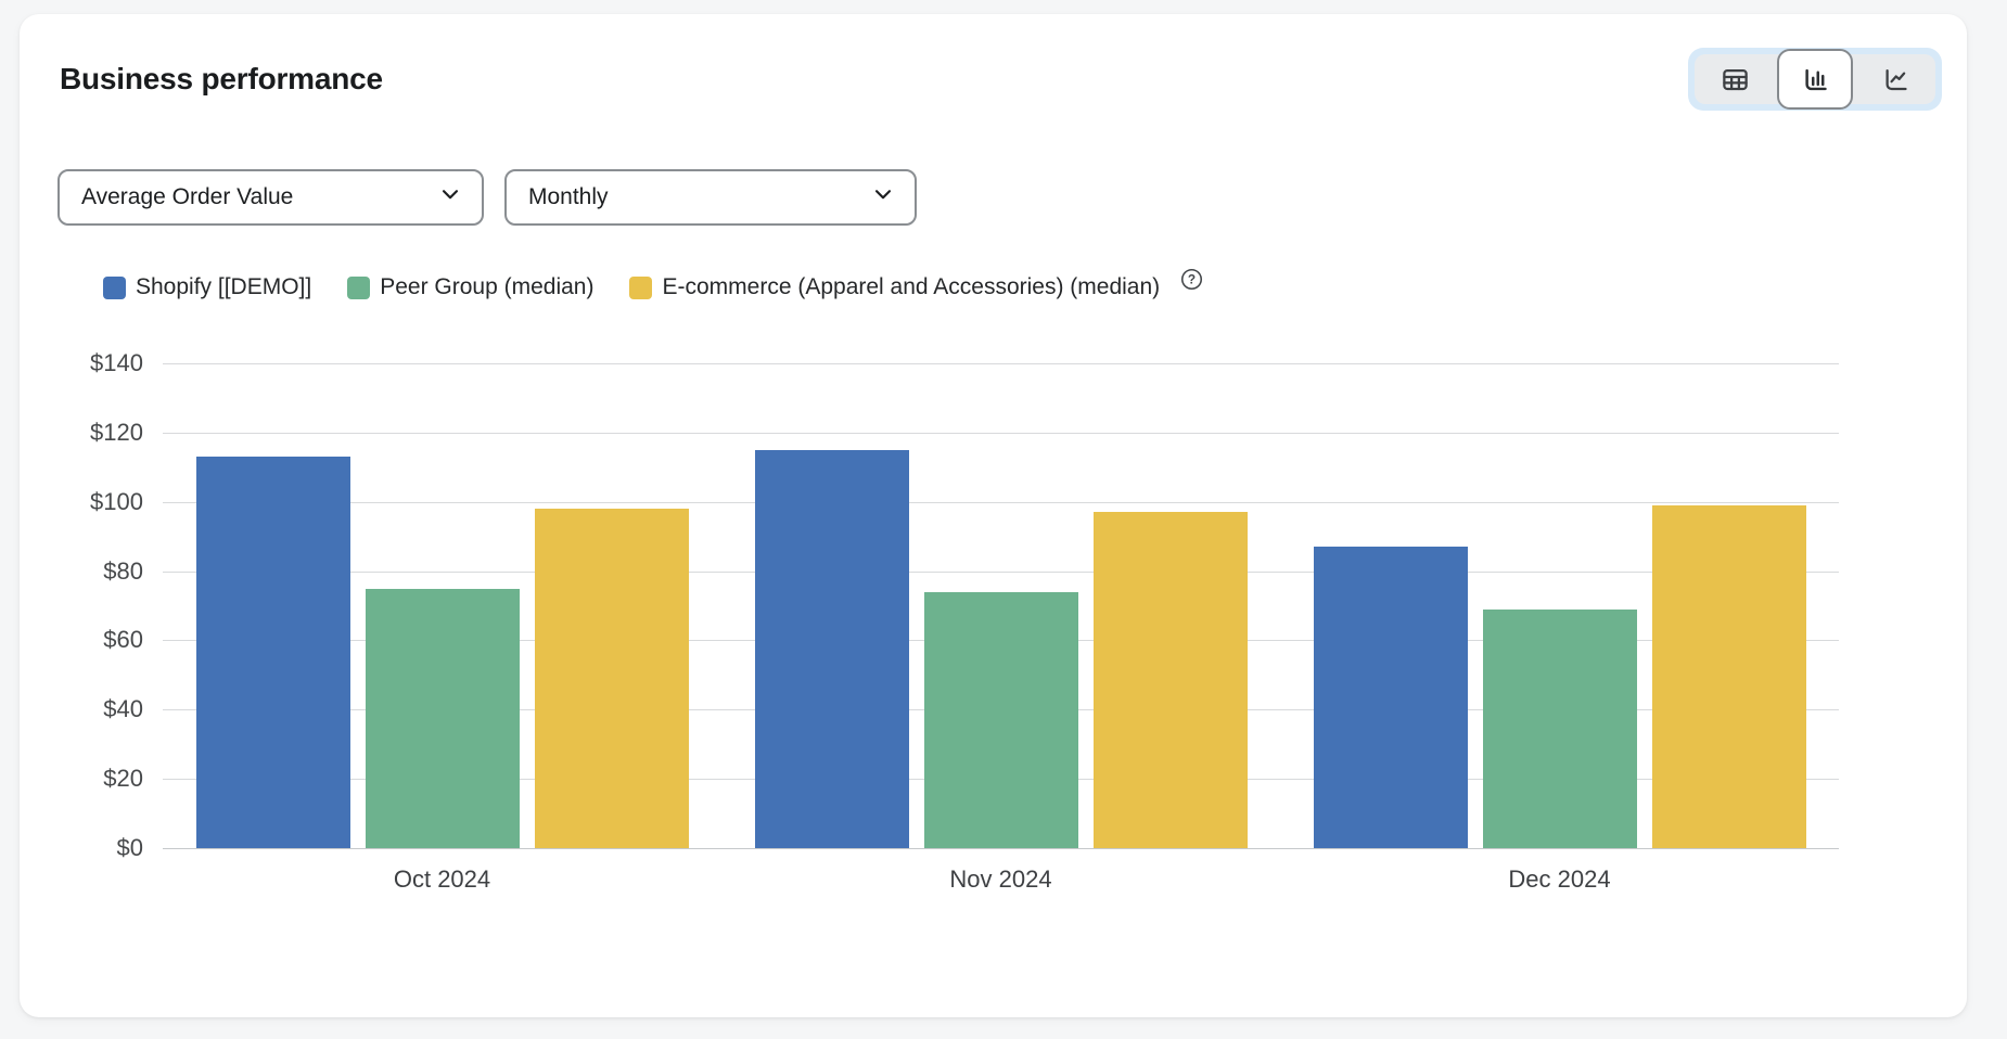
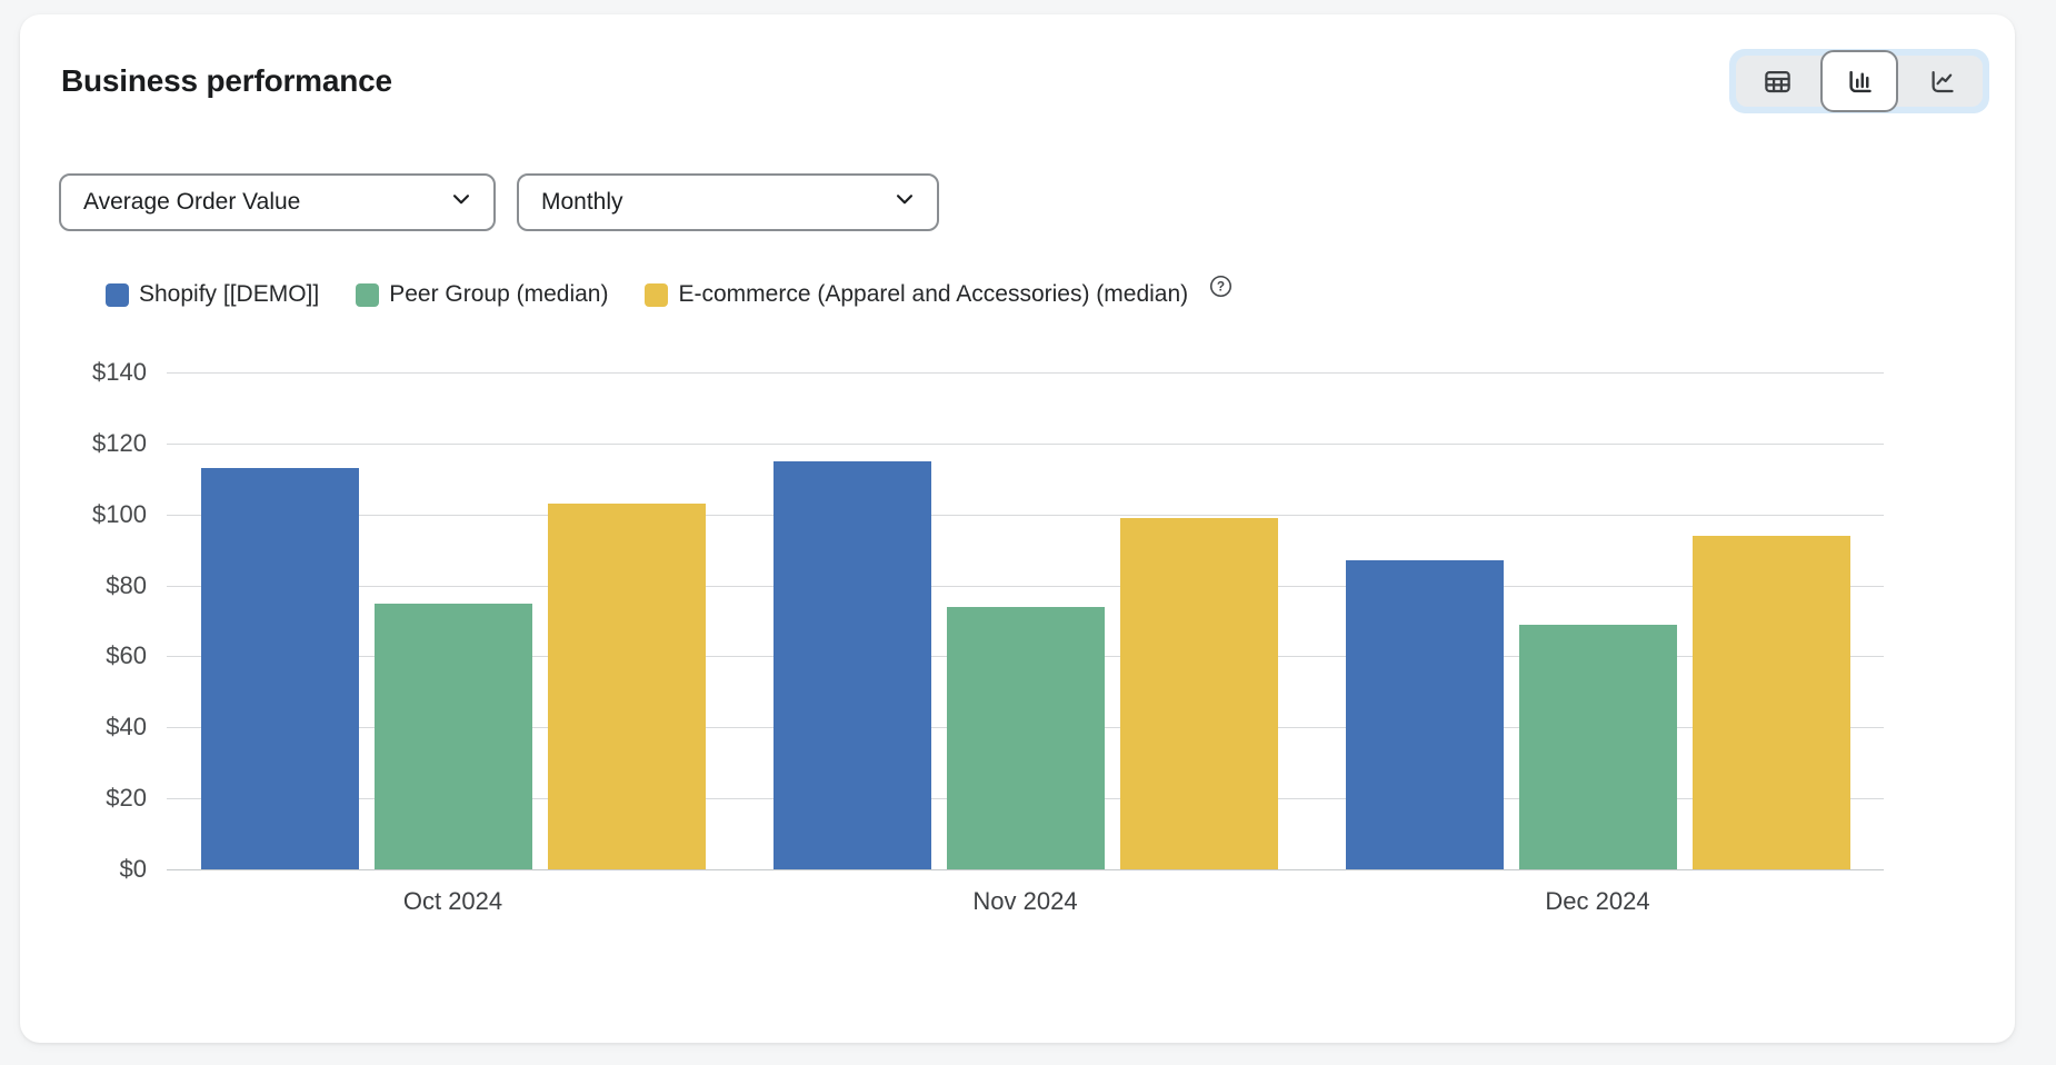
E-commerce (Apparel and Accessories) (median)/Oct 2024: $98 -> $103
E-commerce (Apparel and Accessories) (median)/Nov 2024: $97 -> $99
E-commerce (Apparel and Accessories) (median)/Dec 2024: $99 -> $94
